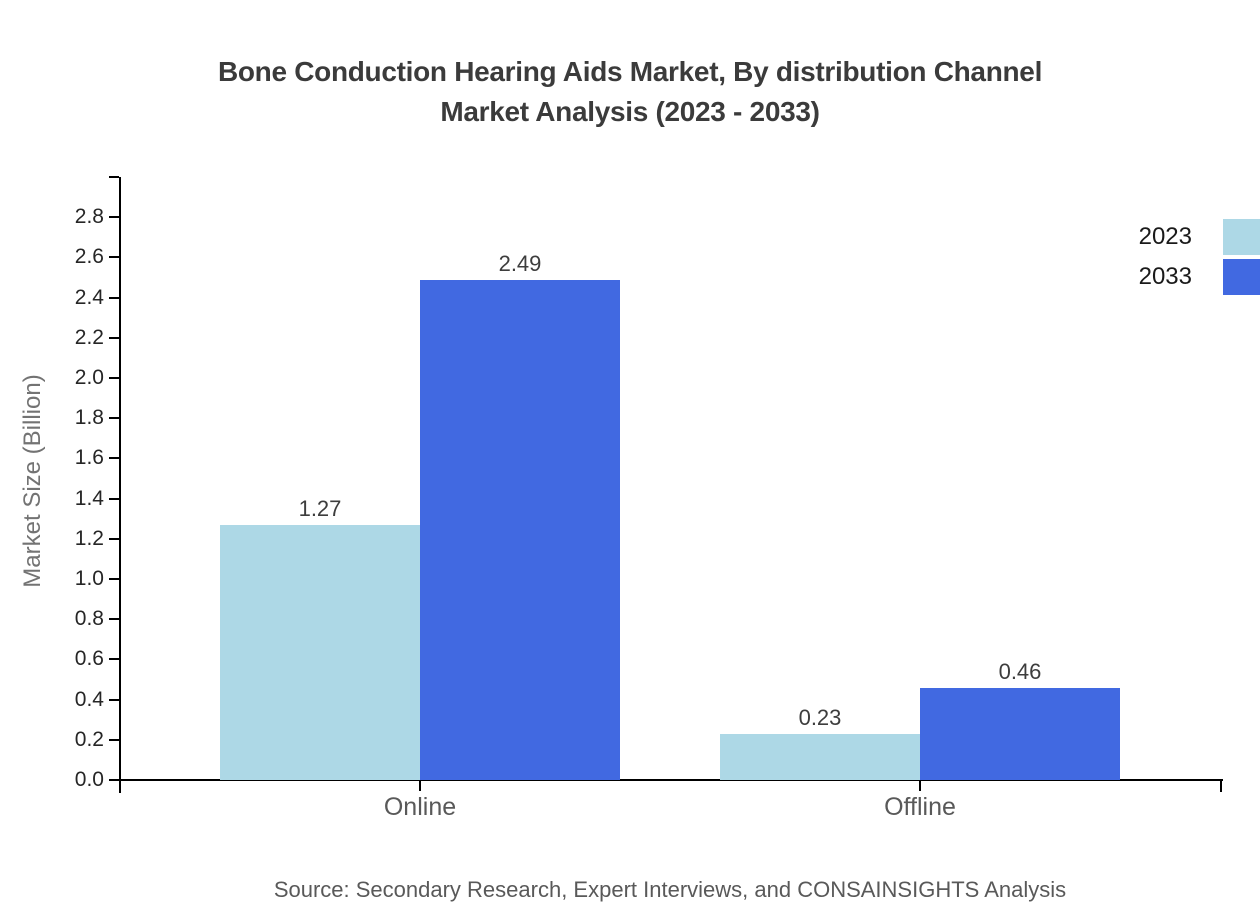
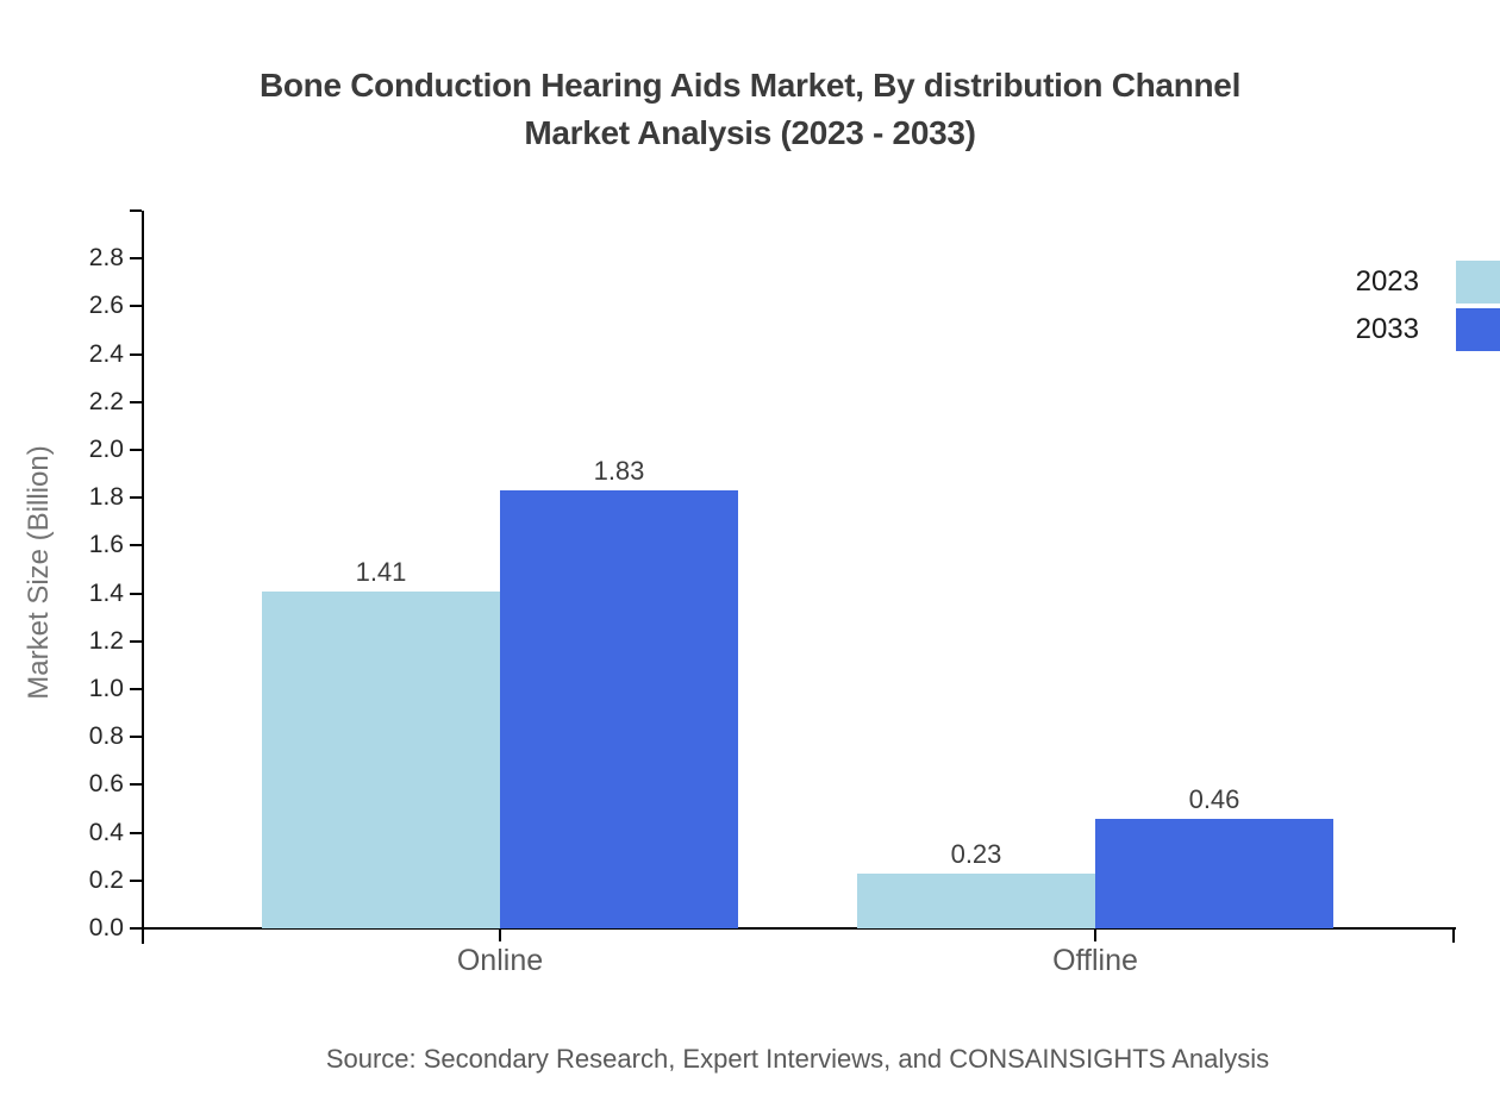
2023/Online: 1.27 -> 1.41
2033/Online: 2.49 -> 1.83
